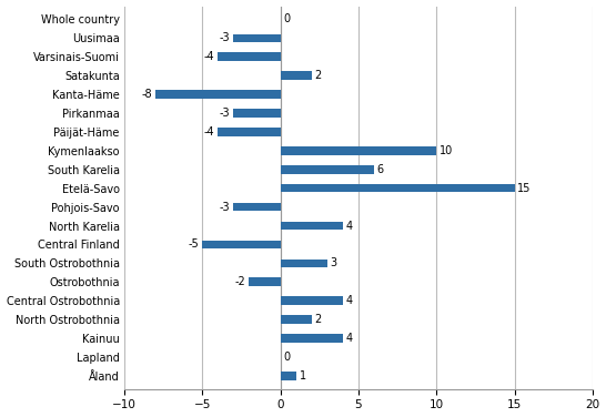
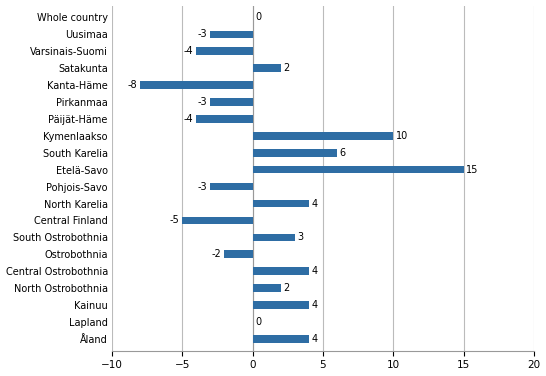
Åland: 1 -> 4
